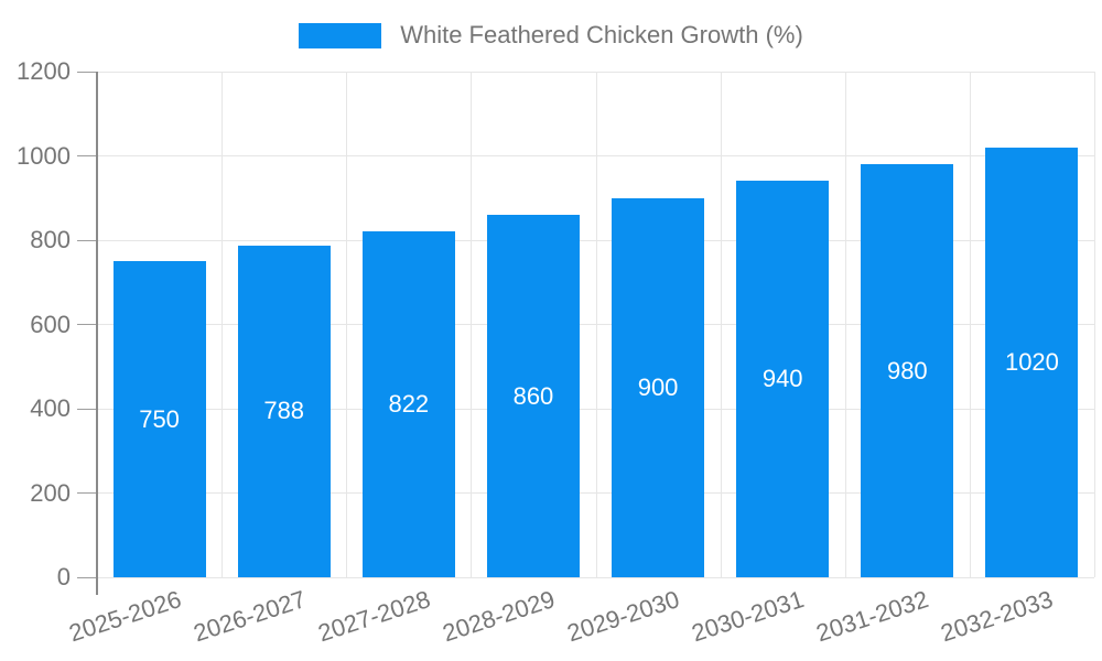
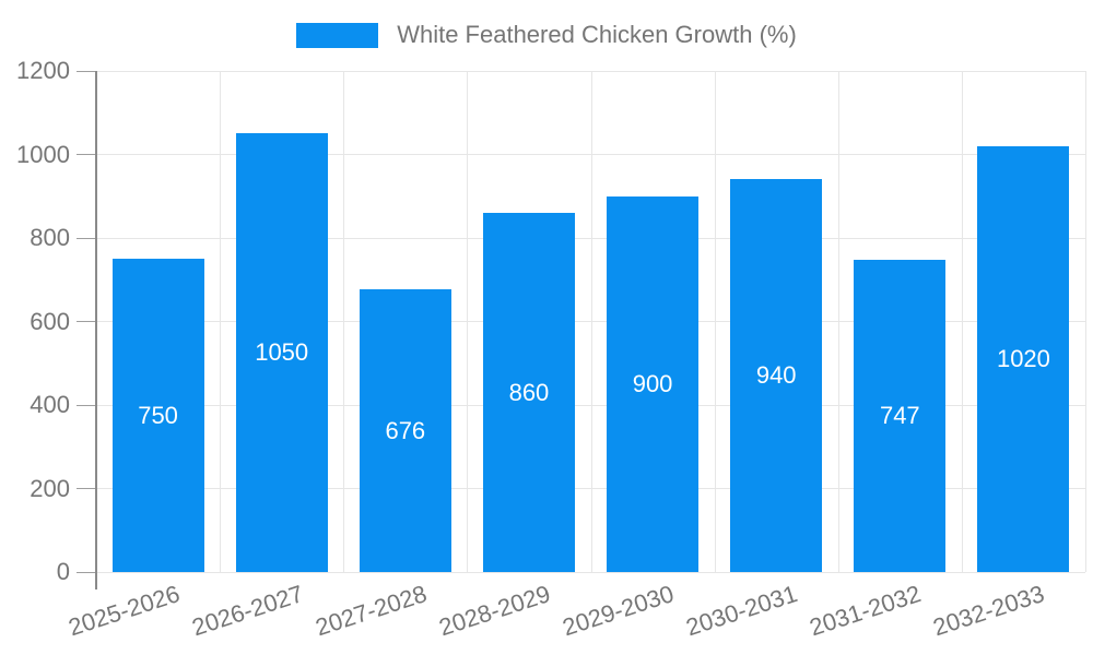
2026-2027: 788 -> 1050
2027-2028: 822 -> 676
2031-2032: 980 -> 747
